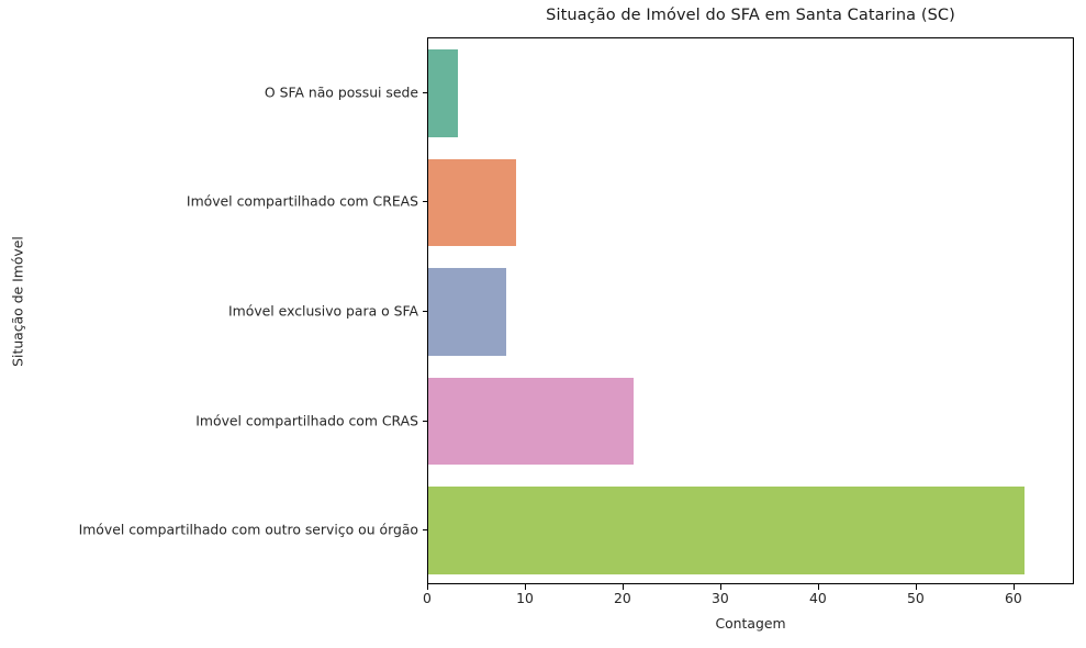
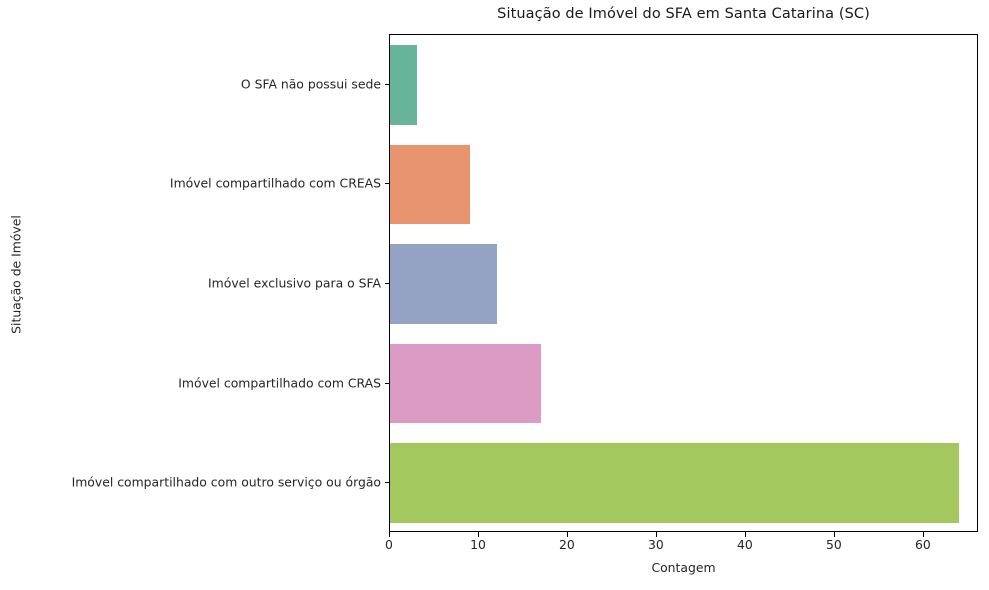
Imóvel exclusivo para o SFA: 8 -> 12
Imóvel compartilhado com CRAS: 21 -> 17
Imóvel compartilhado com outro serviço ou órgão: 61 -> 64
